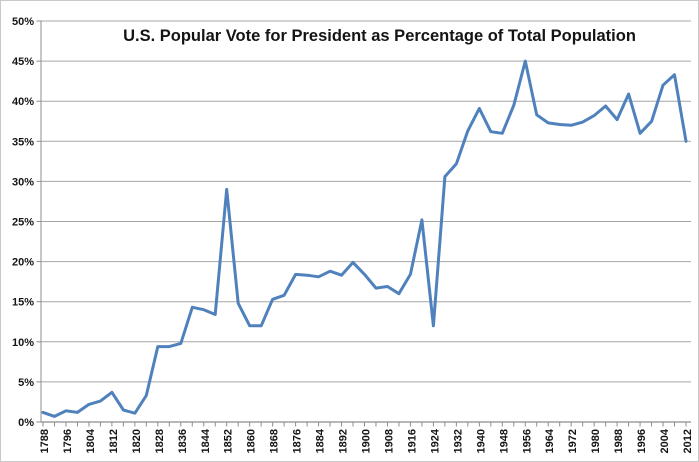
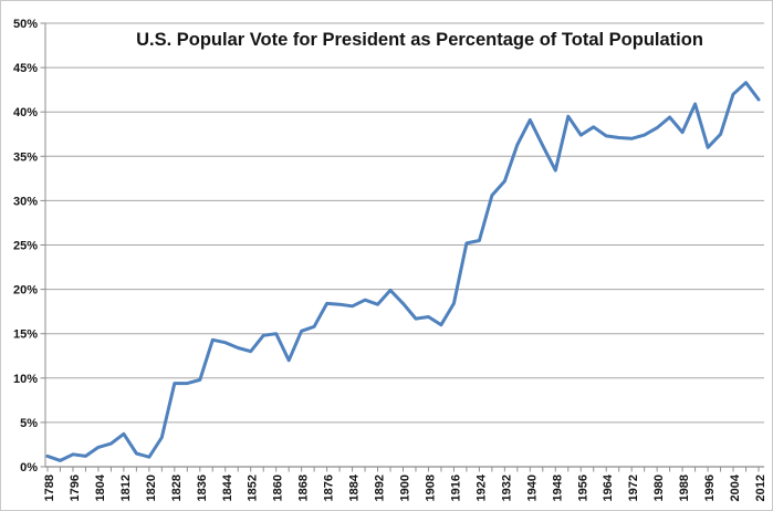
1852: 29% -> 13%
1860: 12% -> 15%
1924: 12% -> 26%
1948: 36% -> 33%
1956: 45% -> 37%
2012: 35% -> 41%
